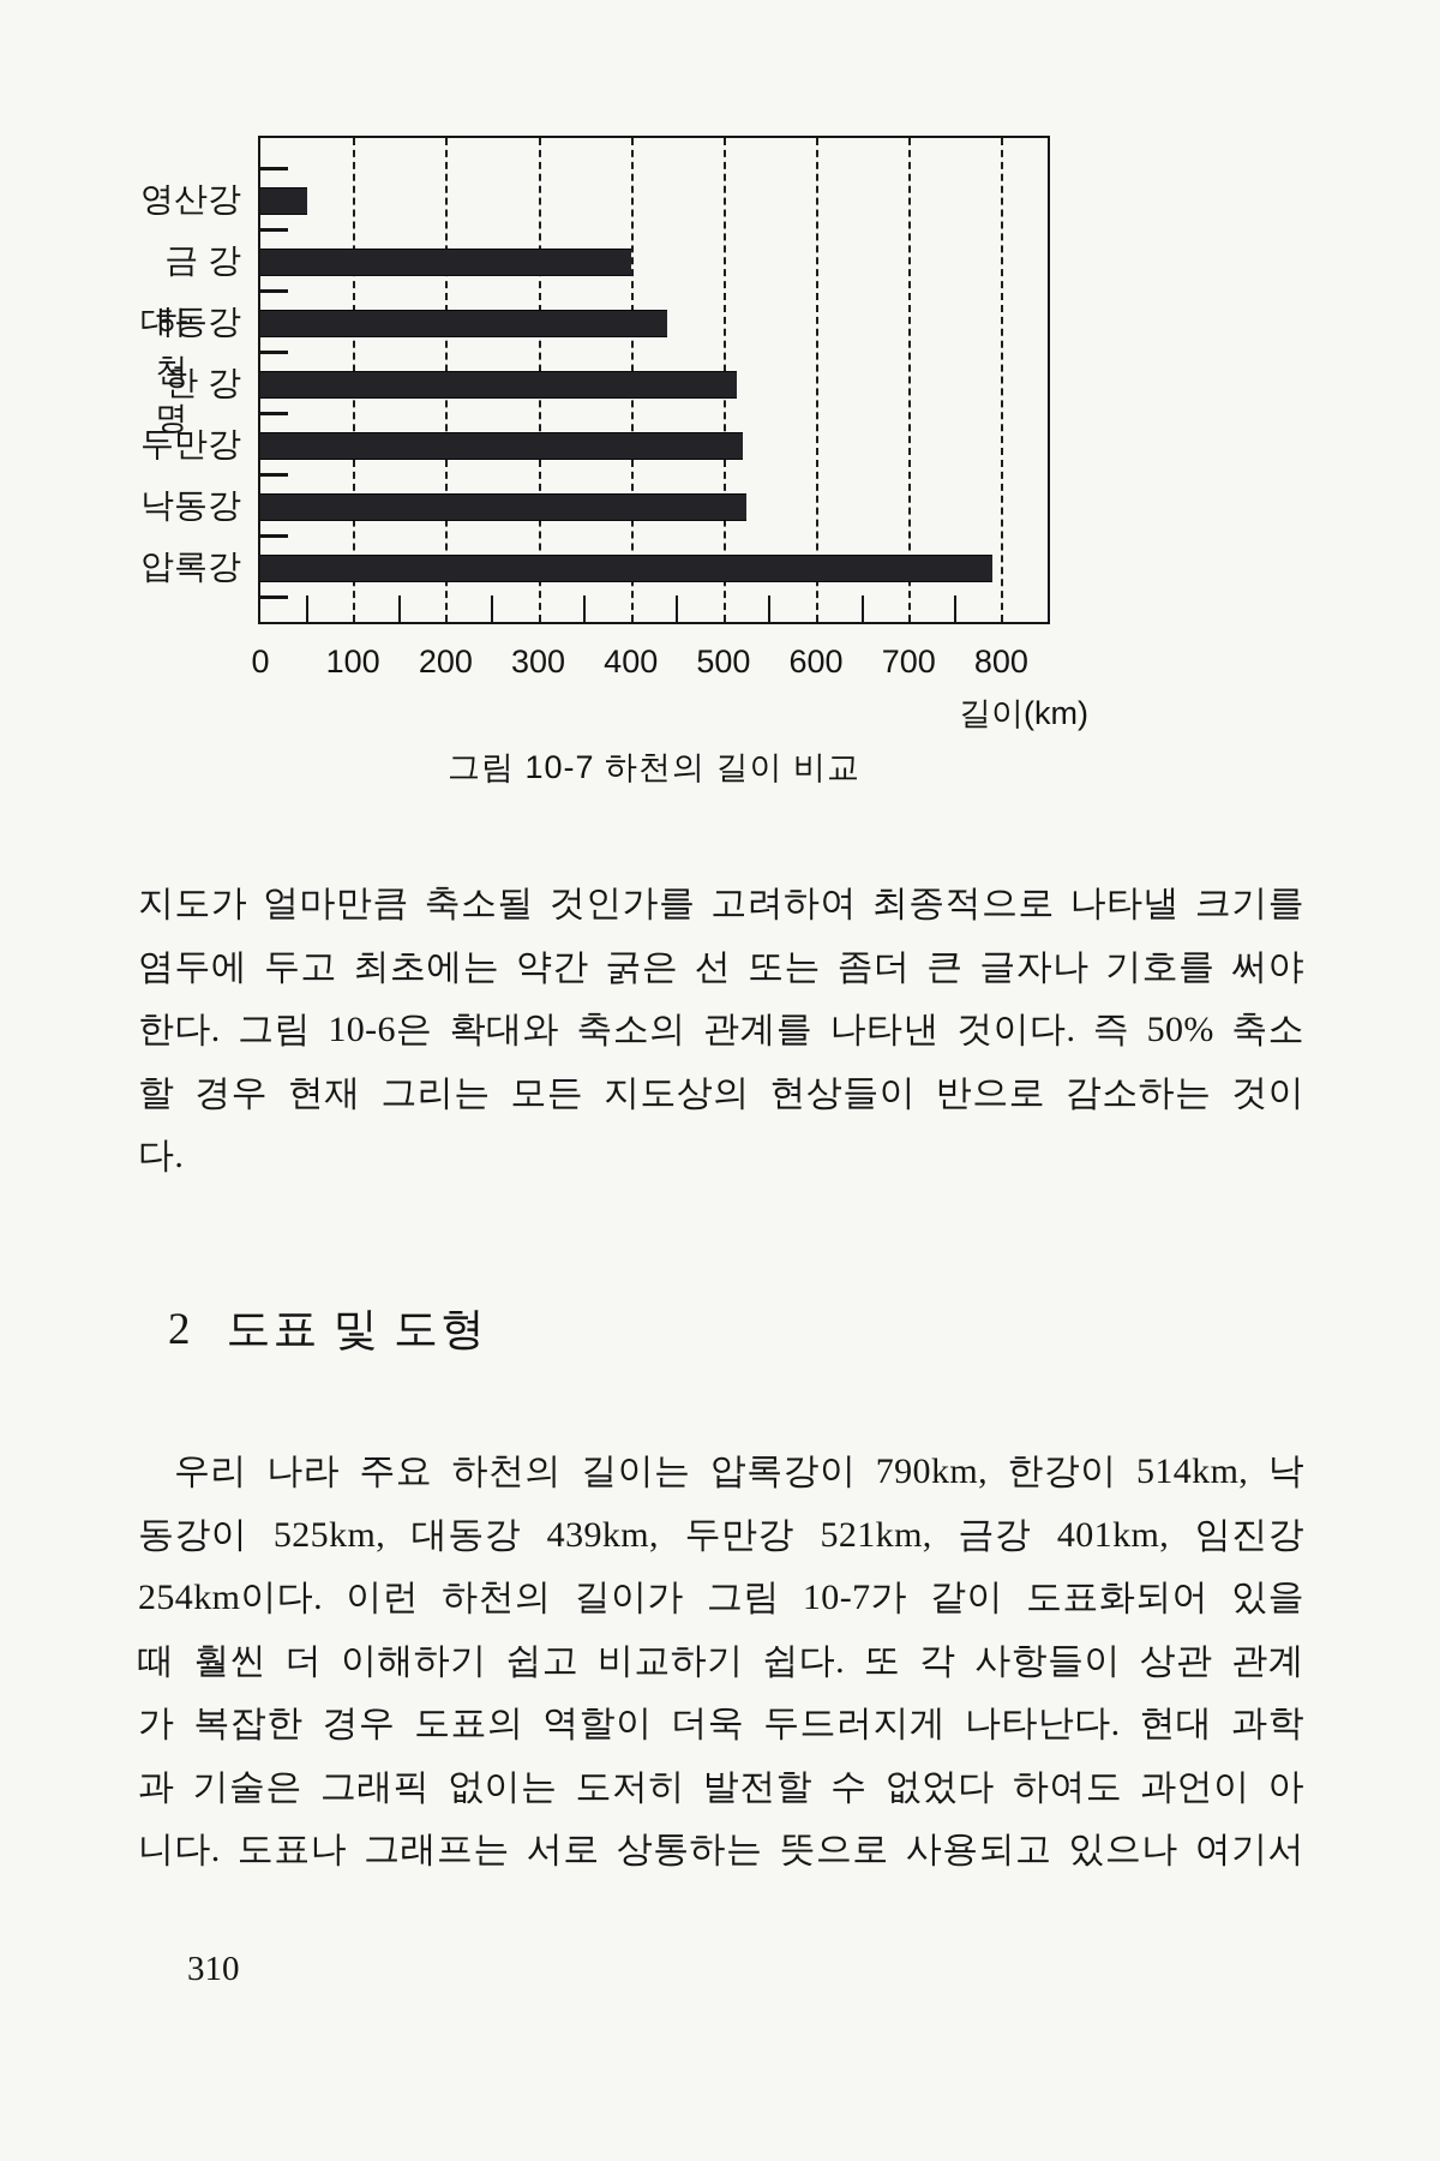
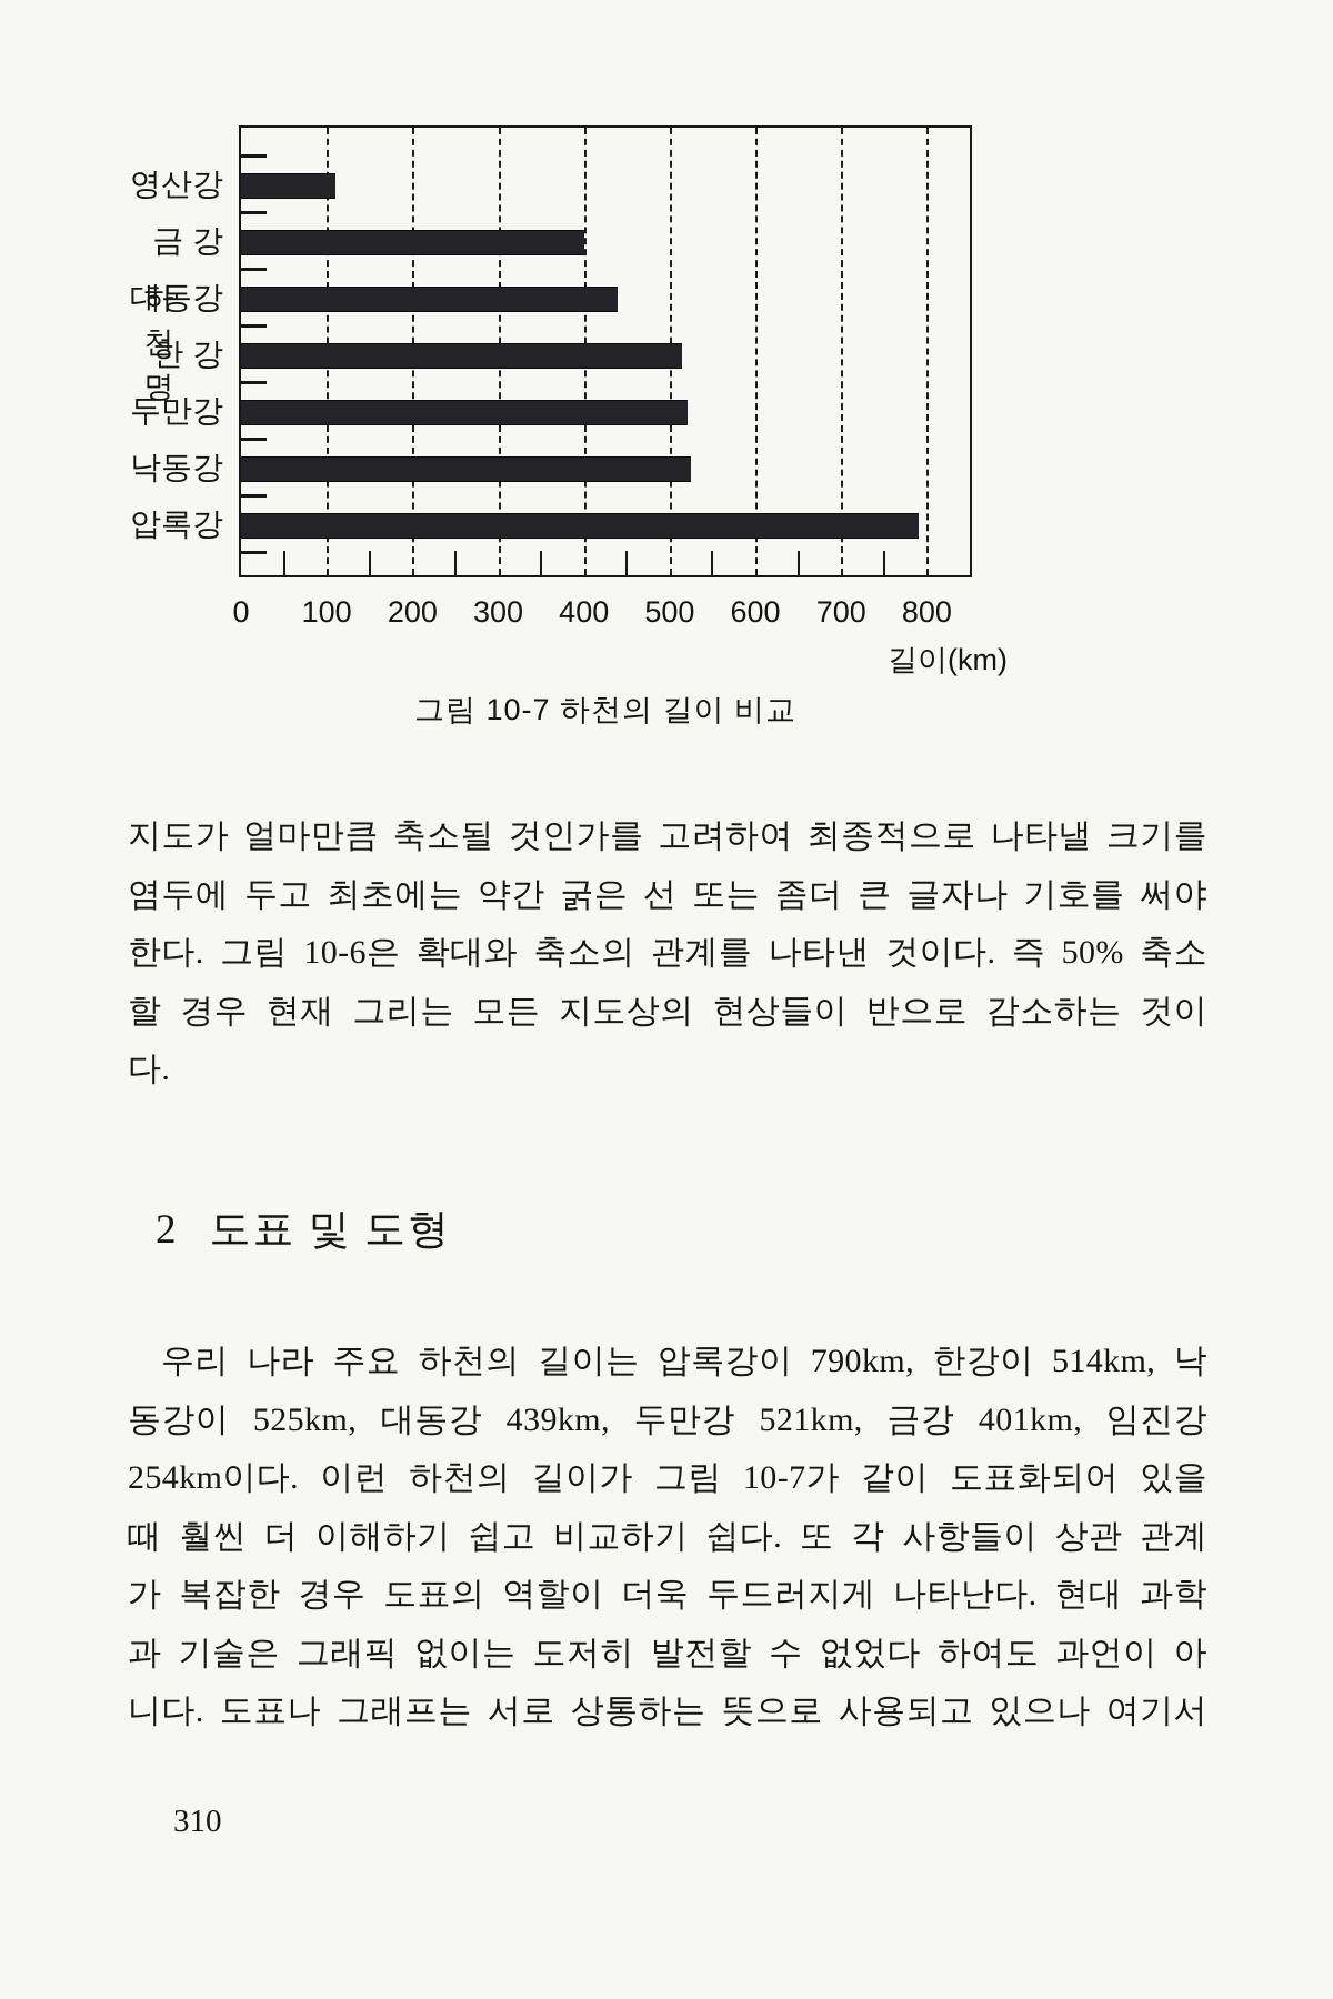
영산강: 50 -> 110
